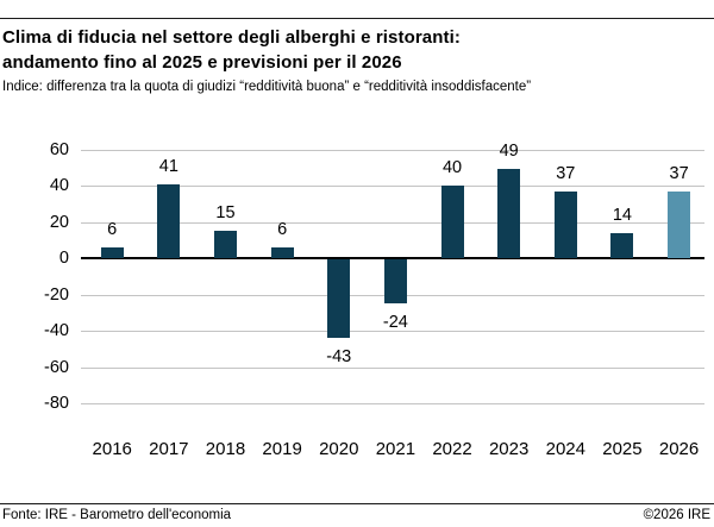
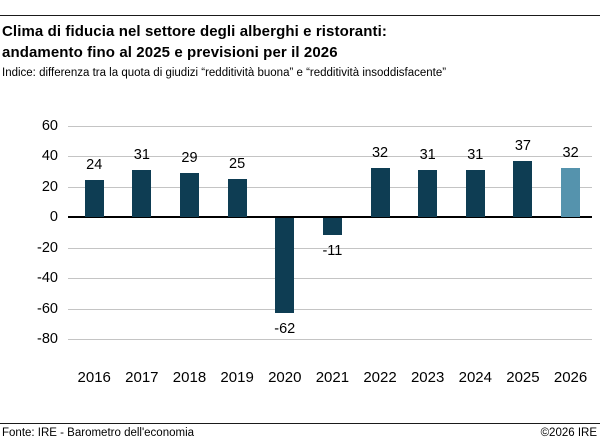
2016: 6 -> 24
2017: 41 -> 31
2018: 15 -> 29
2019: 6 -> 25
2020: -43 -> -62
2021: -24 -> -11
2022: 40 -> 32
2023: 49 -> 31
2024: 37 -> 31
2025: 14 -> 37
2026: 37 -> 32
